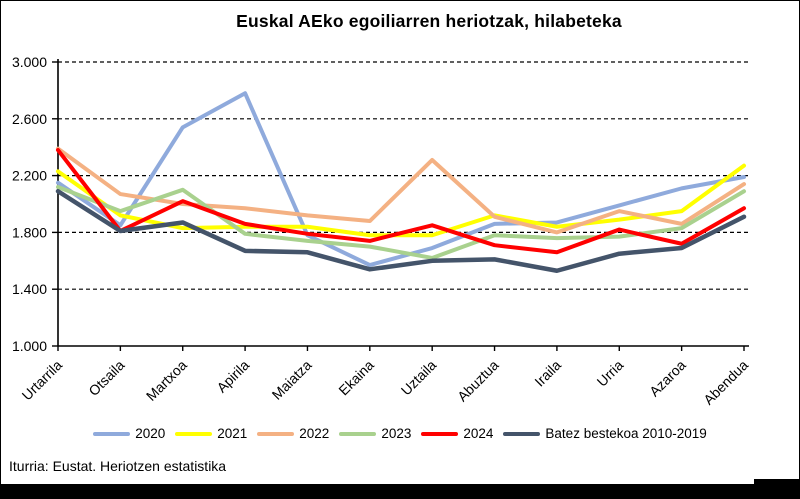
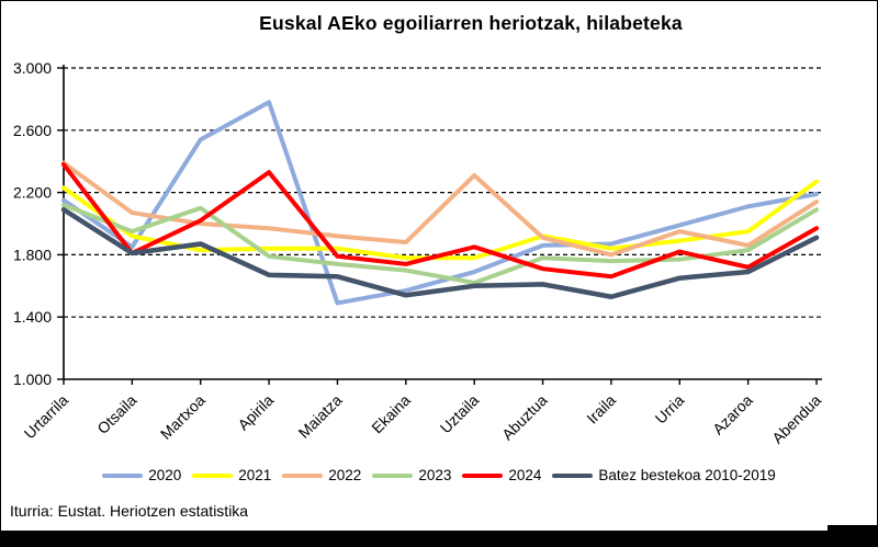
2024/Apirila: 1860 -> 2330
2020/Maiatza: 1780 -> 1490
